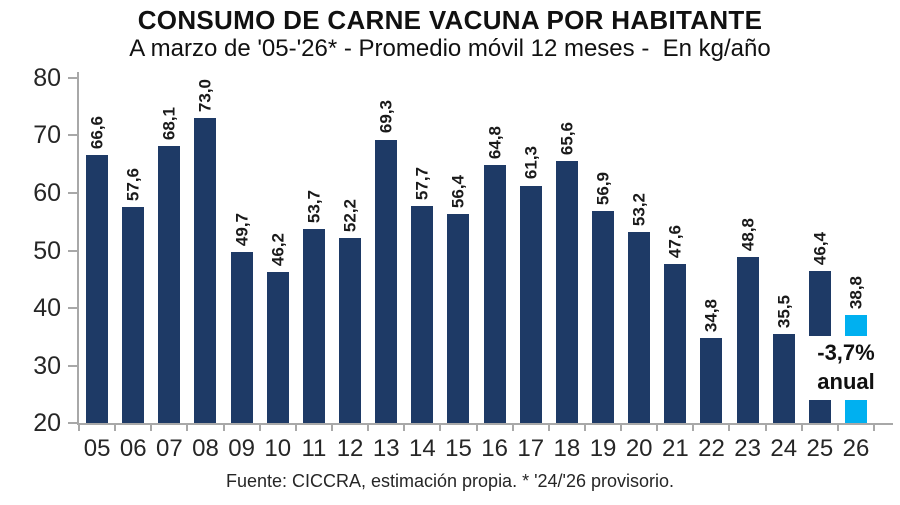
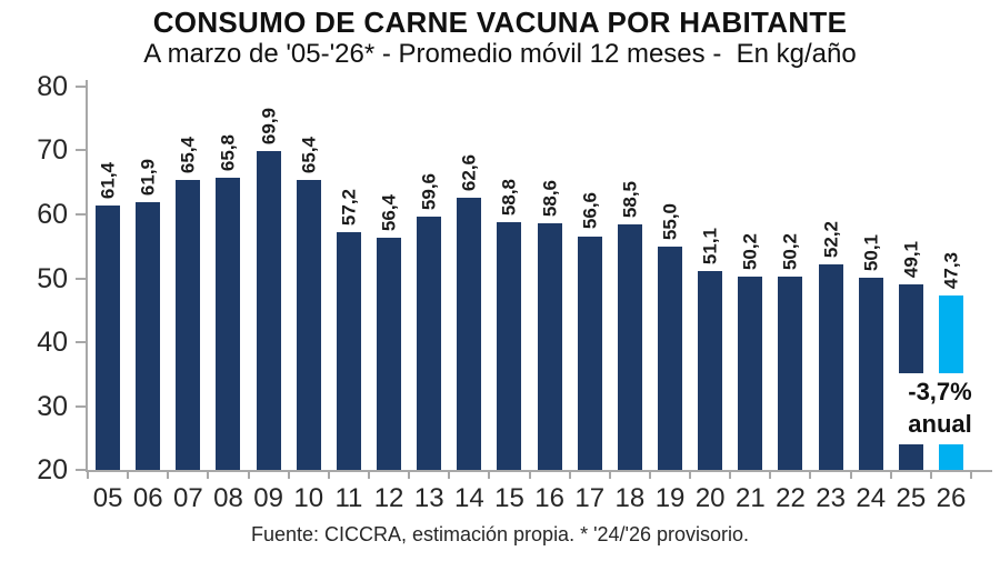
05: 66,6 -> 61,4
06: 57,6 -> 61,9
07: 68,1 -> 65,4
08: 73,0 -> 65,8
09: 49,7 -> 69,9
10: 46,2 -> 65,4
11: 53,7 -> 57,2
12: 52,2 -> 56,4
13: 69,3 -> 59,6
14: 57,7 -> 62,6
15: 56,4 -> 58,8
16: 64,8 -> 58,6
17: 61,3 -> 56,6
18: 65,6 -> 58,5
19: 56,9 -> 55,0
20: 53,2 -> 51,1
21: 47,6 -> 50,2
22: 34,8 -> 50,2
23: 48,8 -> 52,2
24: 35,5 -> 50,1
25: 46,4 -> 49,1
26: 38,8 -> 47,3
